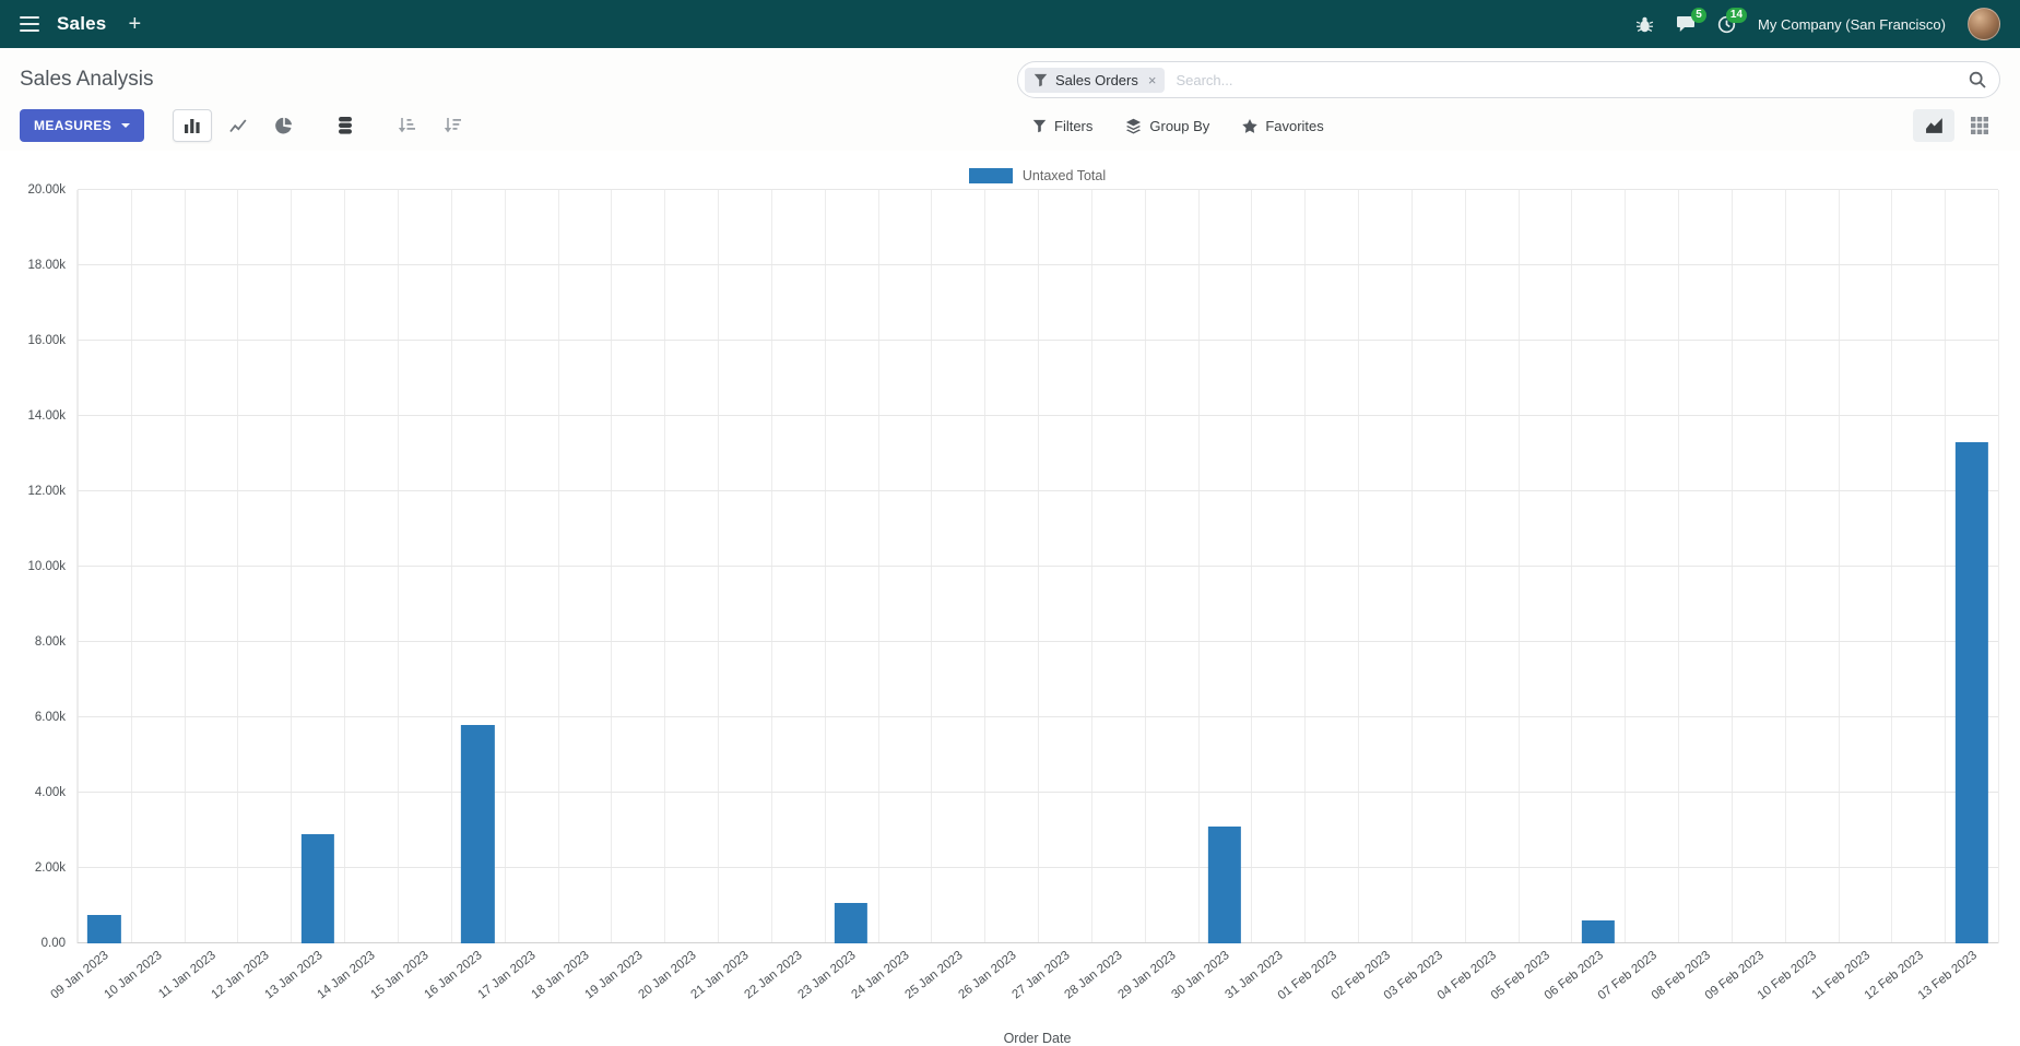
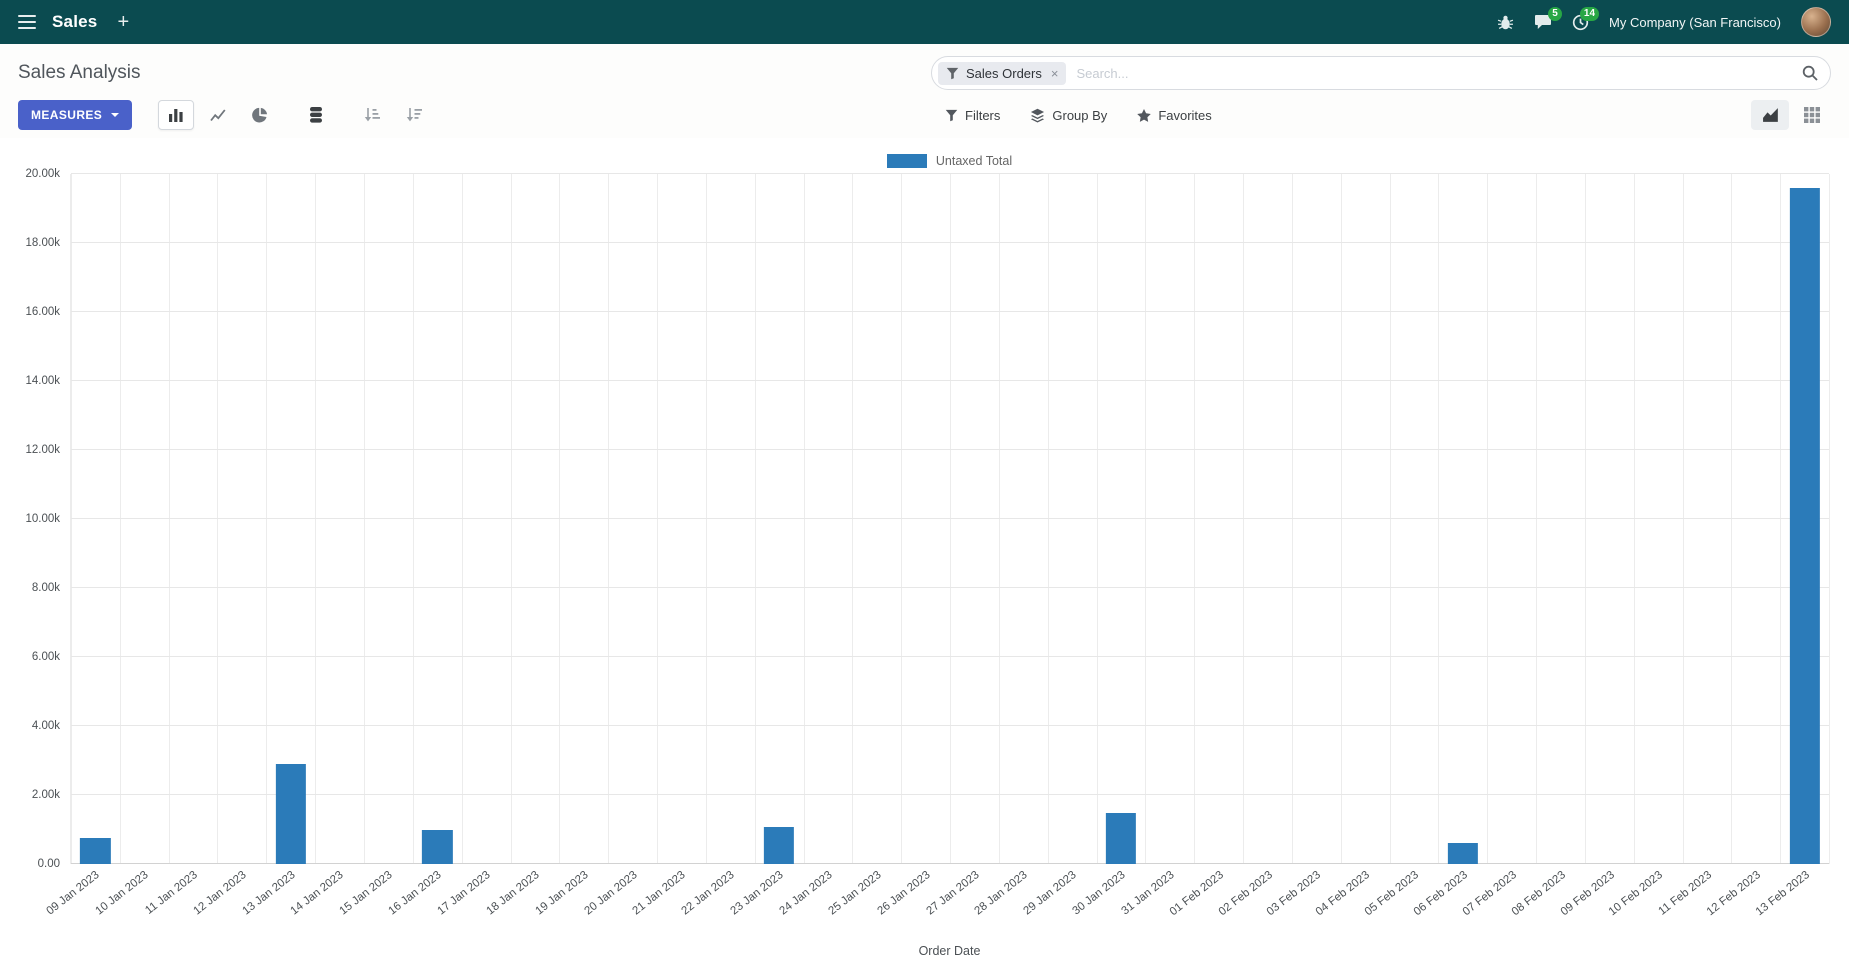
16 Jan 2023: 5.8k -> 1.0k
30 Jan 2023: 3.1k -> 1.5k
13 Feb 2023: 13.3k -> 19.6k
